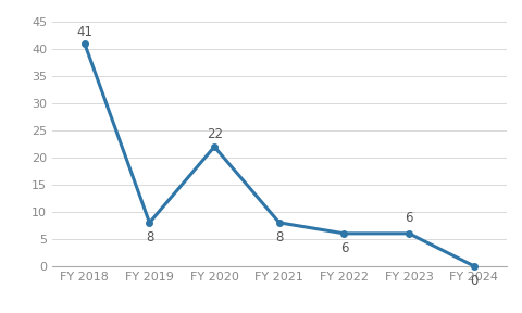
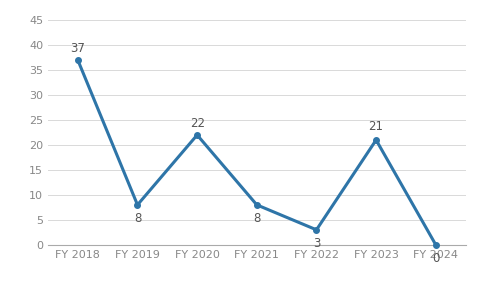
FY 2018: 41 -> 37
FY 2022: 6 -> 3
FY 2023: 6 -> 21
